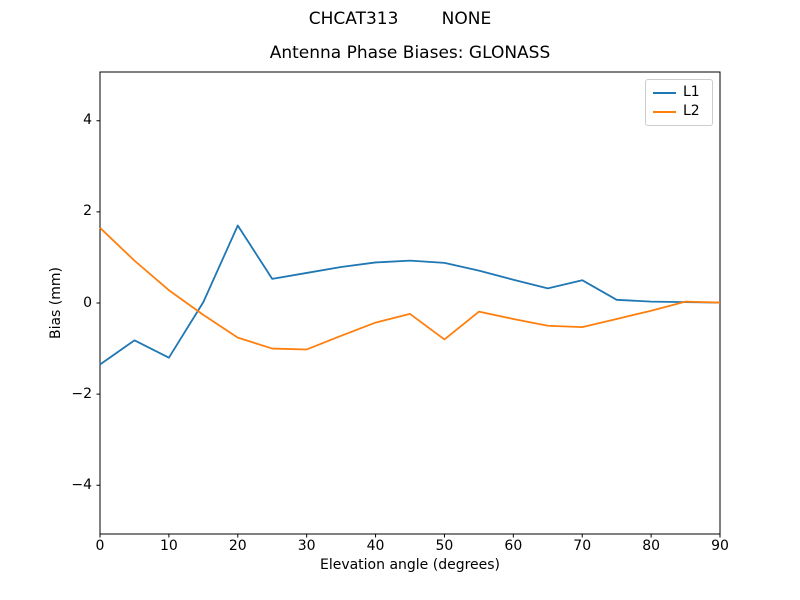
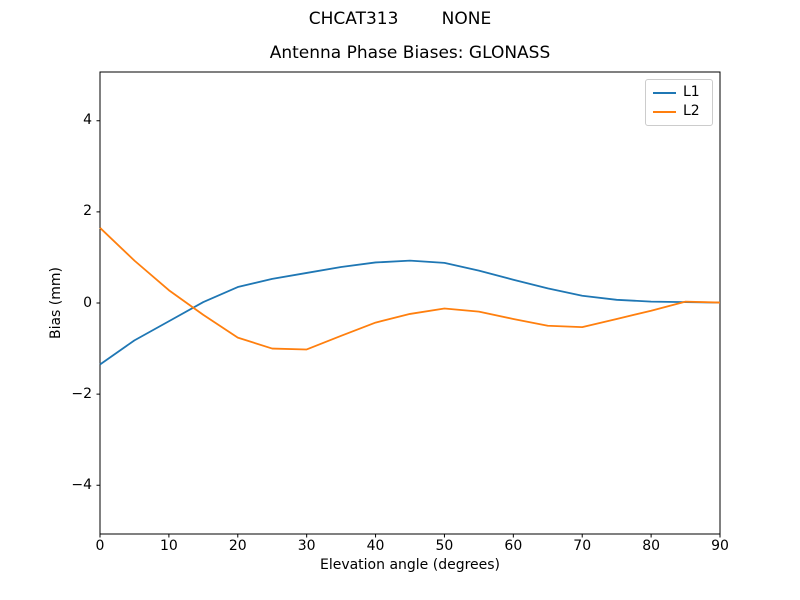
L1/10: -1.2 -> -0.4
L1/20: 1.7 -> 0.3
L2/50: -0.8 -> -0.1
L1/70: 0.5 -> 0.2
